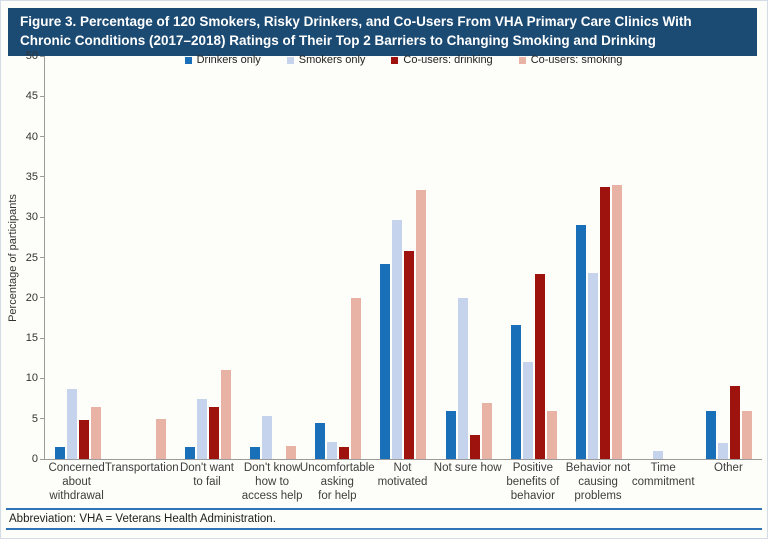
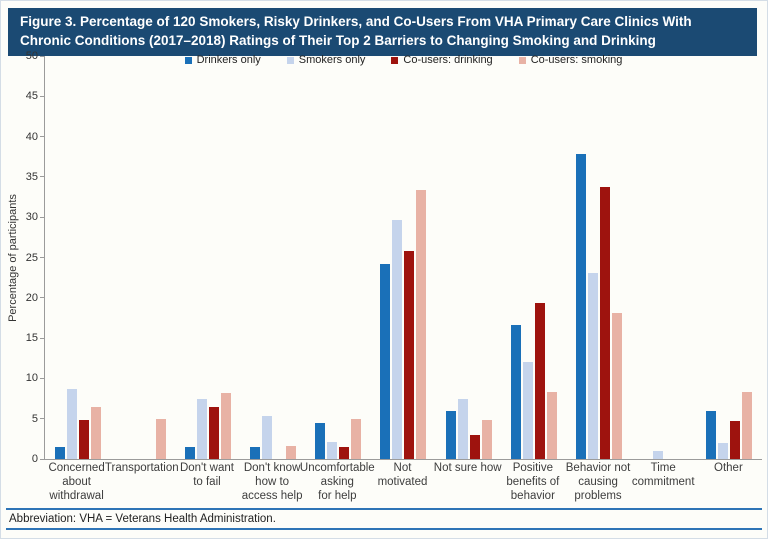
Co-users: smoking/Don't want to fail: 11 -> 8
Co-users: smoking/Uncomfortable asking for help: 20 -> 5
Smokers only/Not sure how: 20 -> 8
Co-users: smoking/Not sure how: 7 -> 5
Co-users: drinking/Positive benefits of behavior: 23 -> 19
Co-users: smoking/Positive benefits of behavior: 6 -> 8
Drinkers only/Behavior not causing problems: 29 -> 38
Co-users: smoking/Behavior not causing problems: 34 -> 18
Co-users: drinking/Other: 9 -> 5
Co-users: smoking/Other: 6 -> 8
